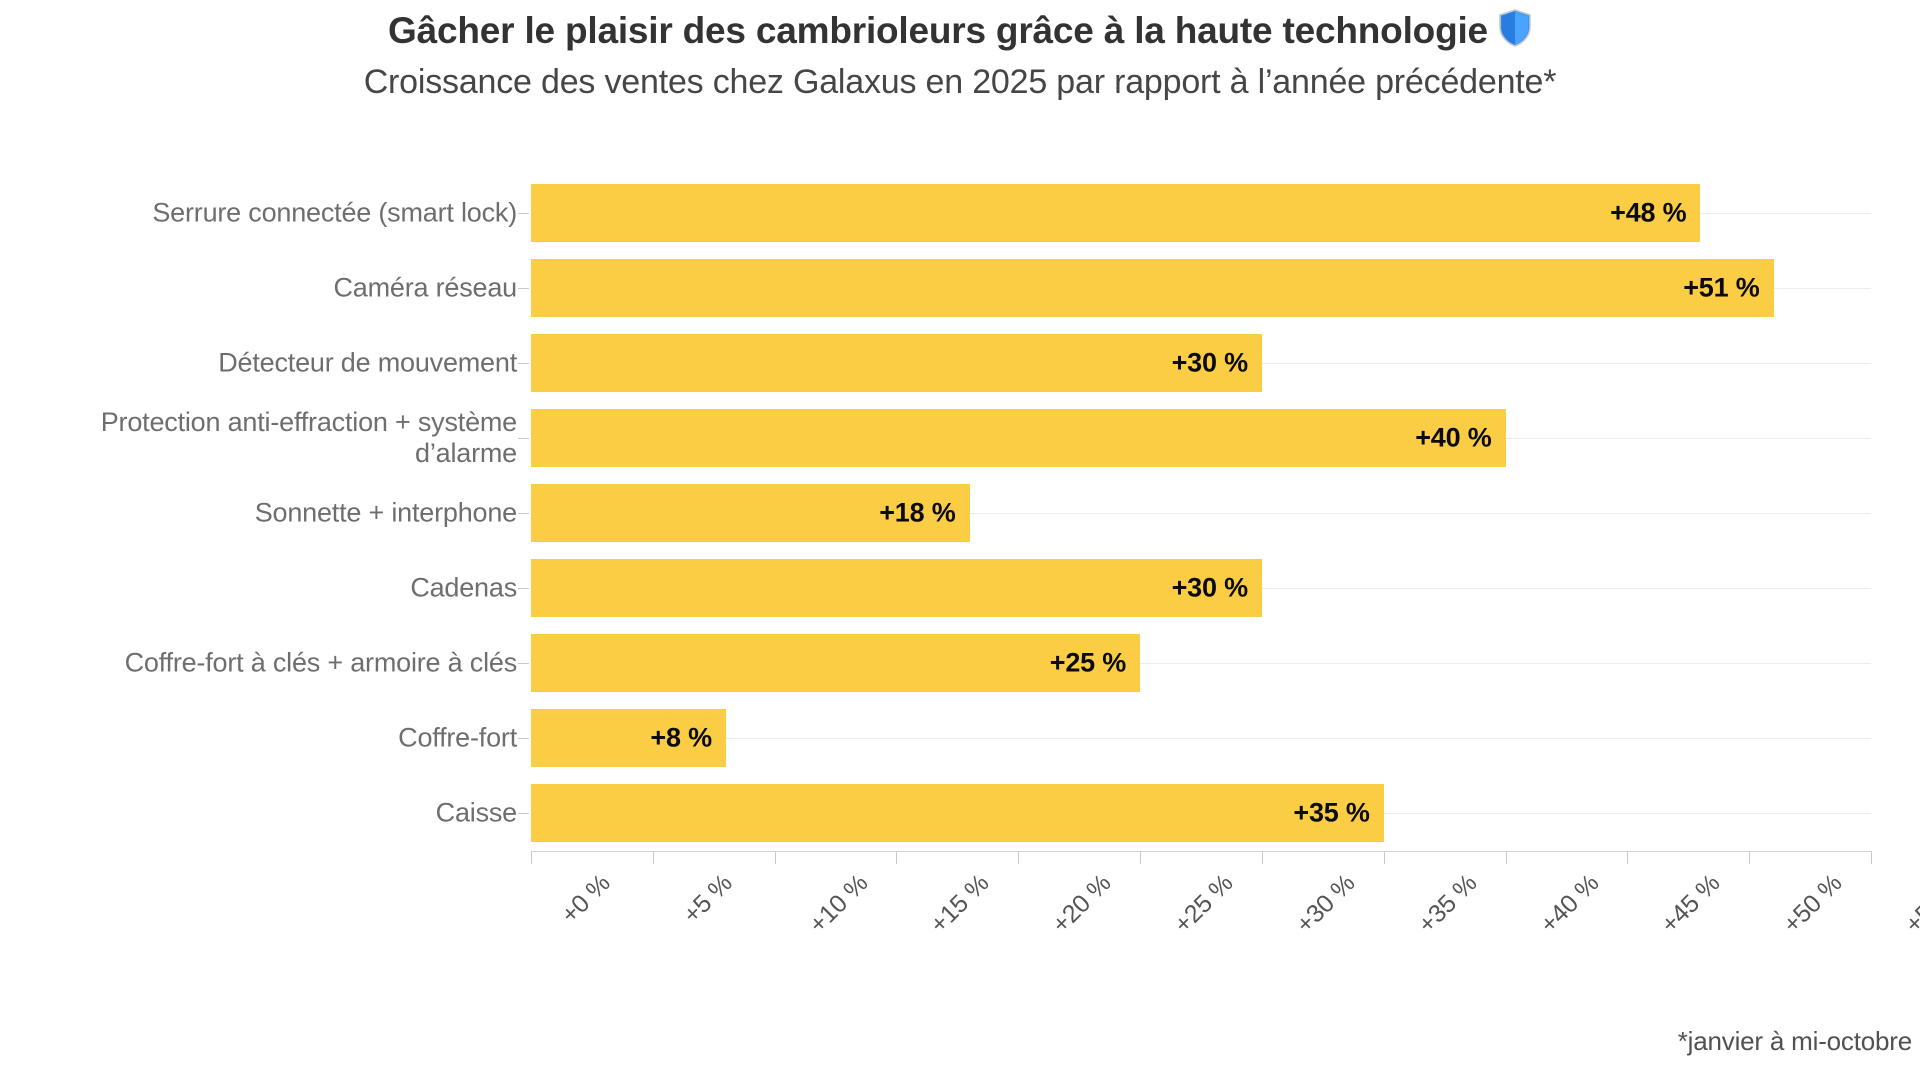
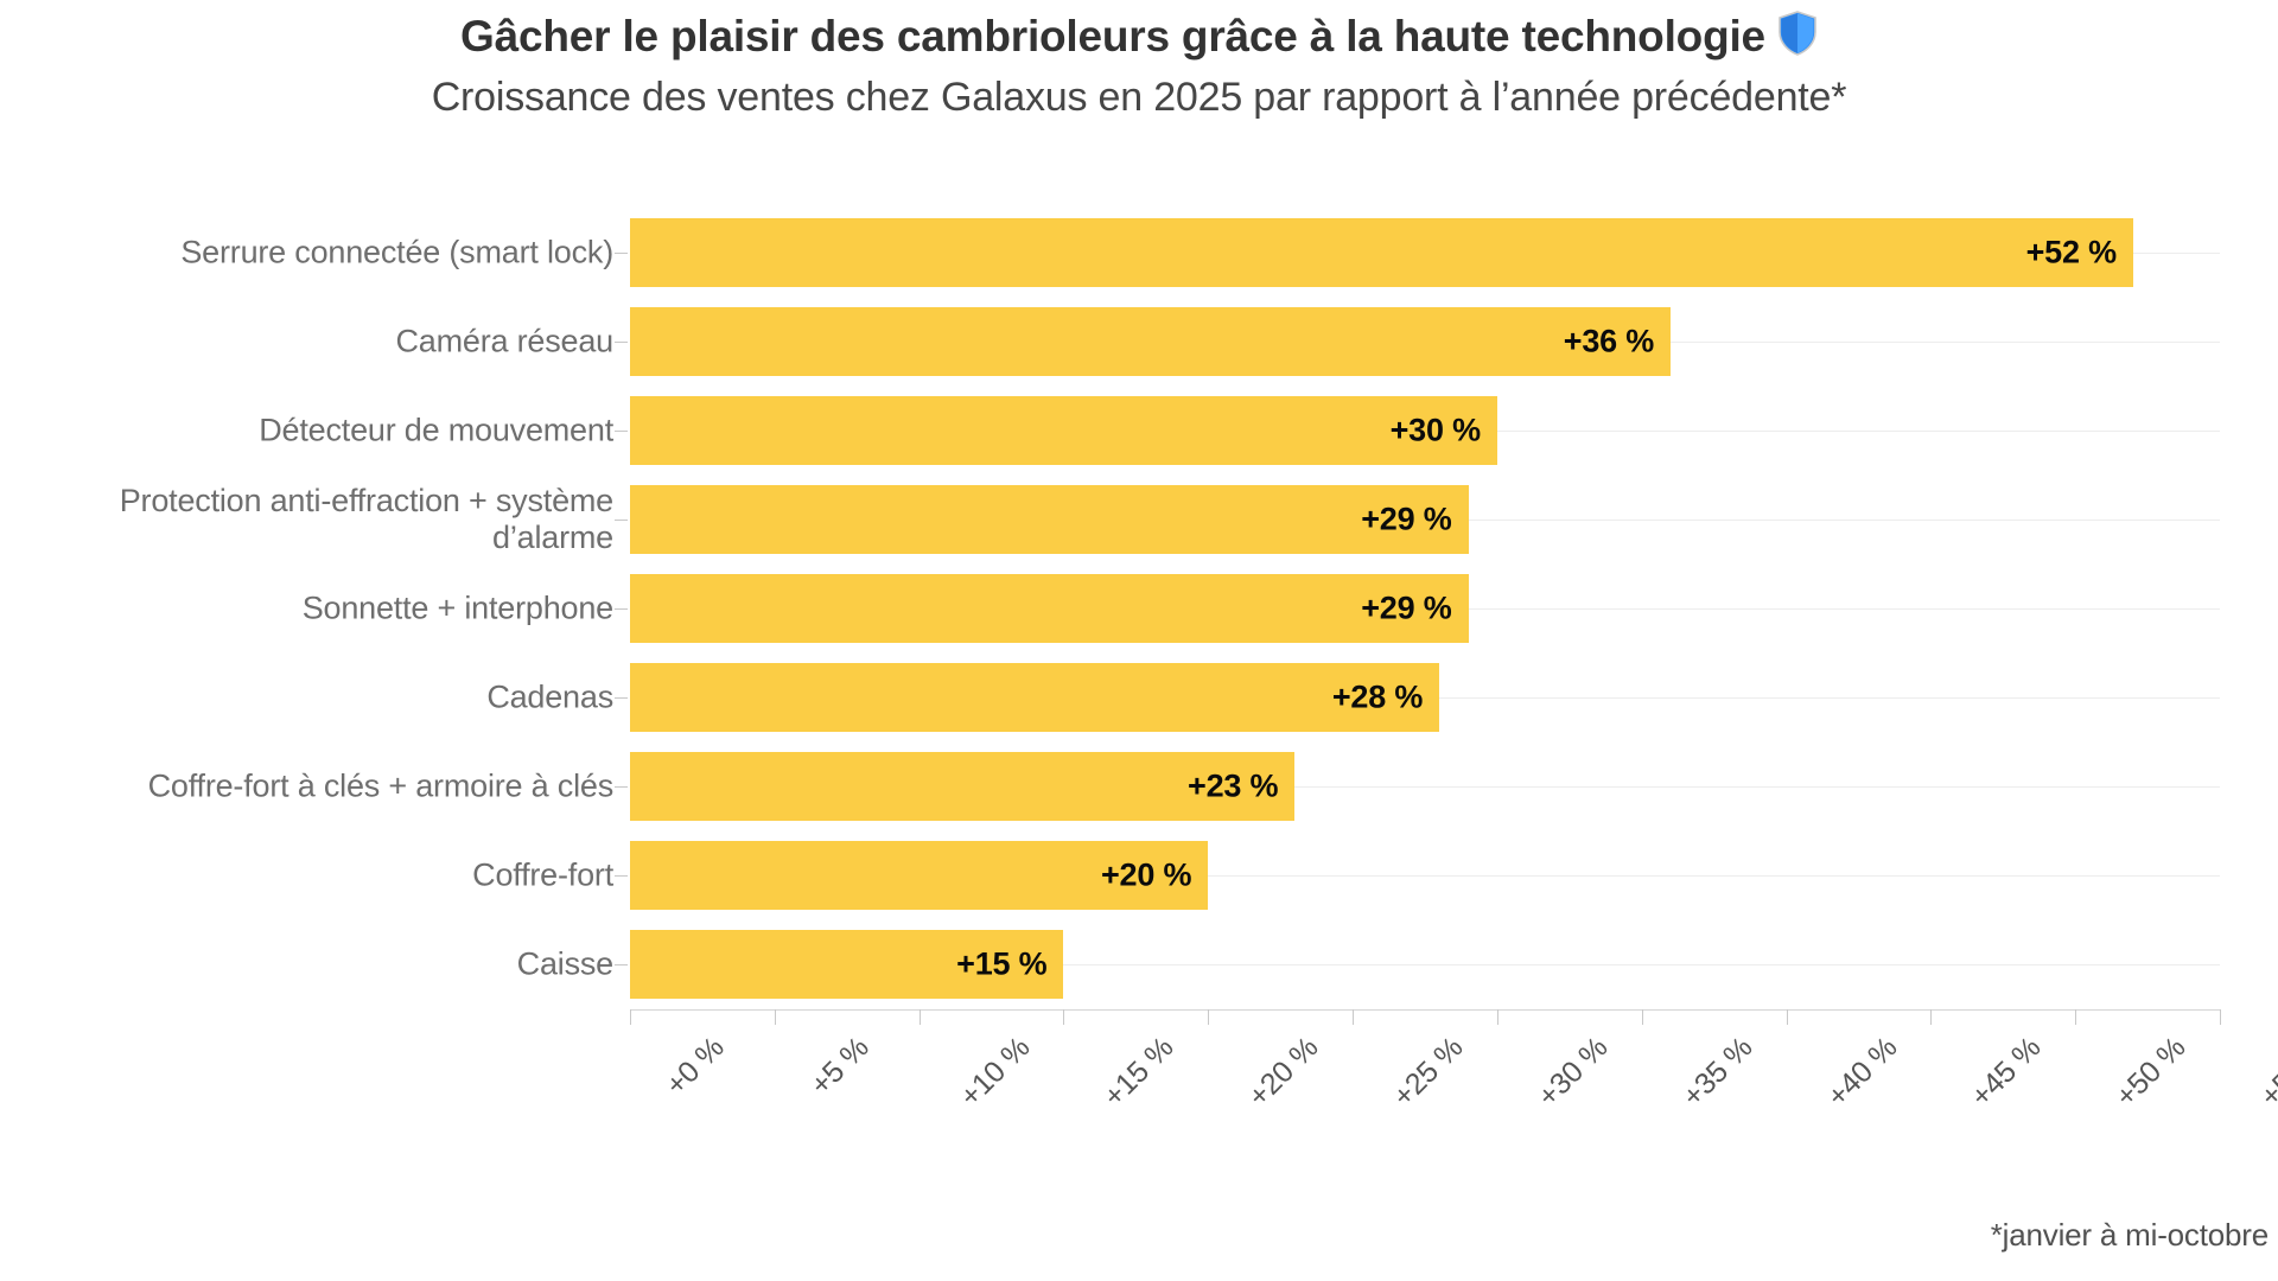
Serrure connectée (smart lock): +48 -> +52
Caméra réseau: +51 -> +36
Protection anti-effraction + système d’alarme: +40 -> +29
Sonnette + interphone: +18 -> +29
Cadenas: +30 -> +28
Coffre-fort à clés + armoire à clés: +25 -> +23
Coffre-fort: +8 -> +20
Caisse: +35 -> +15
